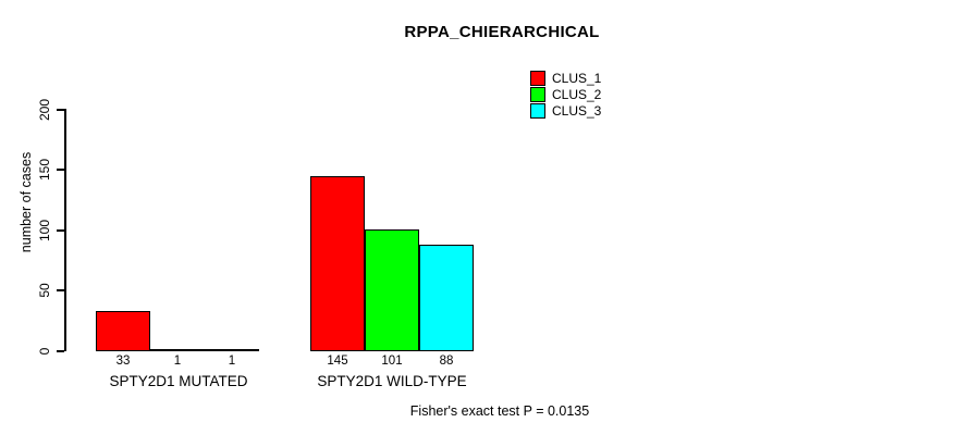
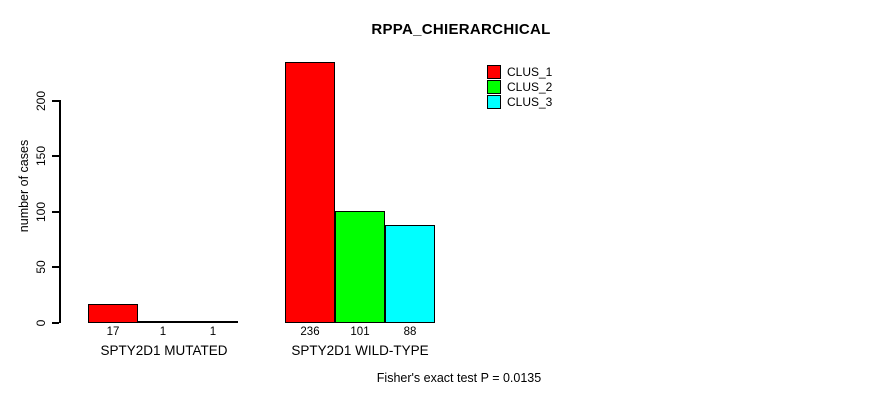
CLUS_1/SPTY2D1 MUTATED: 33 -> 17
CLUS_1/SPTY2D1 WILD-TYPE: 145 -> 236
